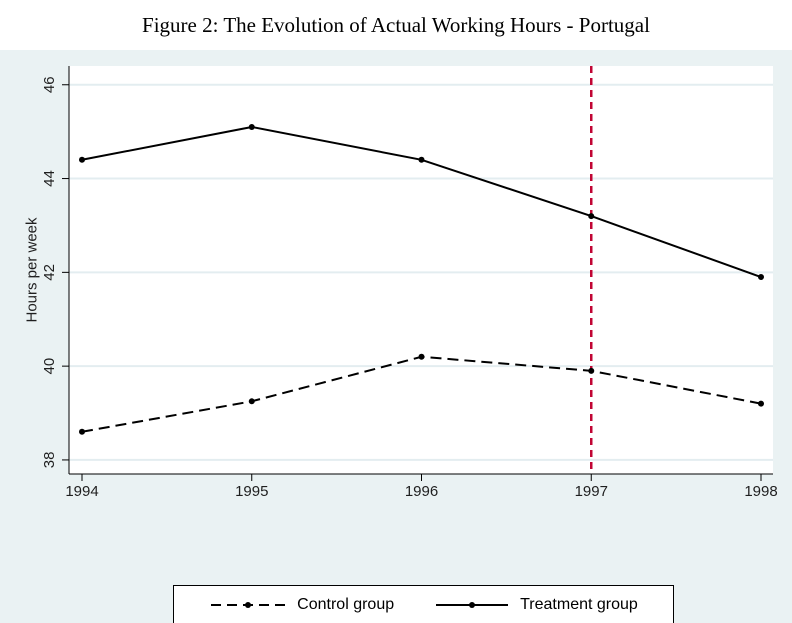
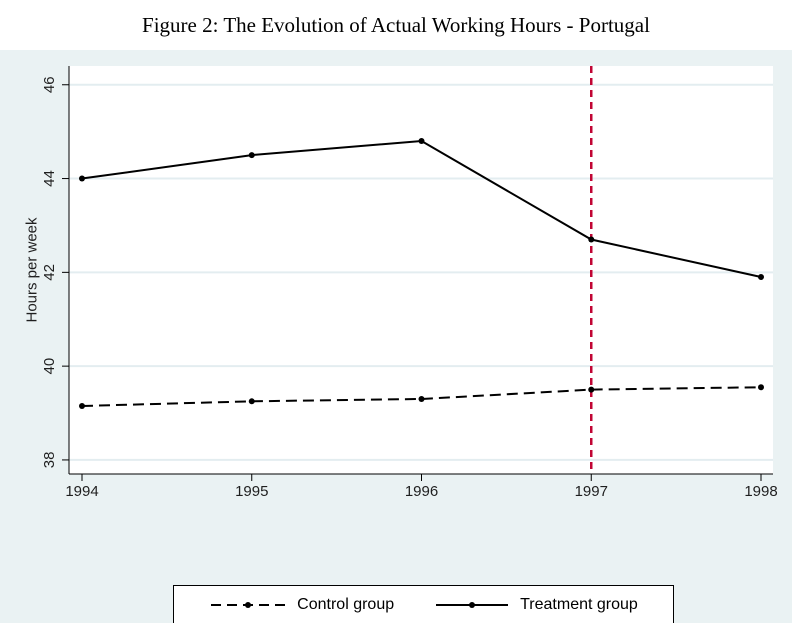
Control group/1994: 38.6 -> 39.1
Treatment group/1994: 44.4 -> 44.0
Treatment group/1995: 45.1 -> 44.5
Control group/1996: 40.2 -> 39.3
Treatment group/1996: 44.4 -> 44.8
Control group/1997: 39.9 -> 39.5
Treatment group/1997: 43.2 -> 42.7
Control group/1998: 39.2 -> 39.5
